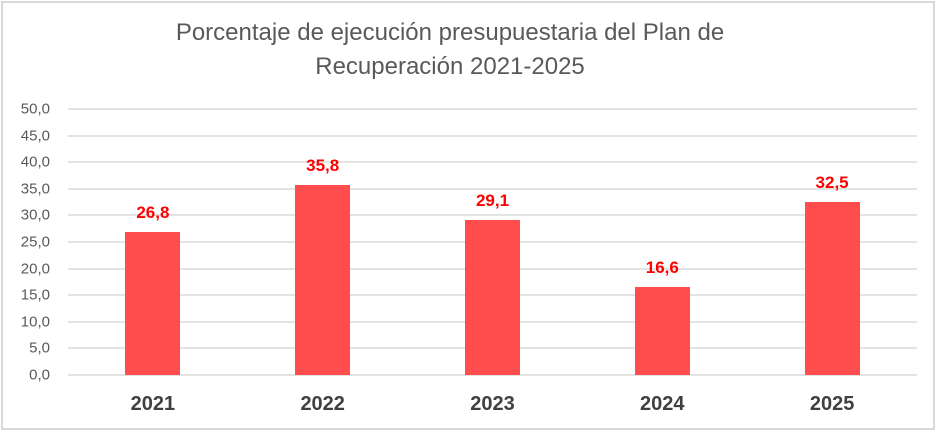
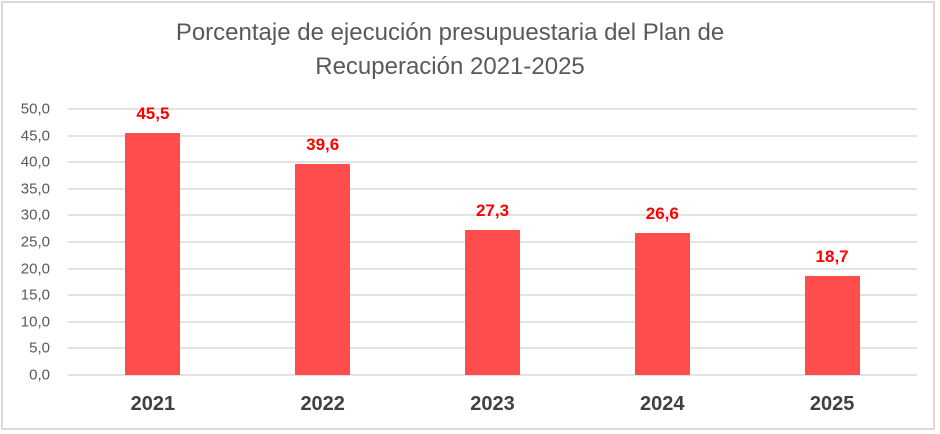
2021: 26,8 -> 45,5
2022: 35,8 -> 39,6
2023: 29,1 -> 27,3
2024: 16,6 -> 26,6
2025: 32,5 -> 18,7
